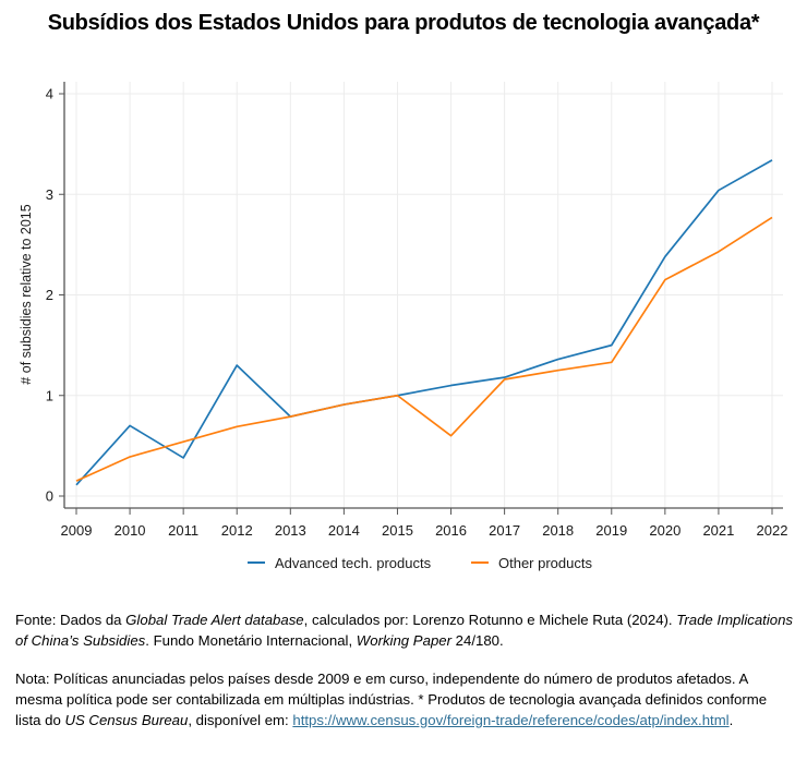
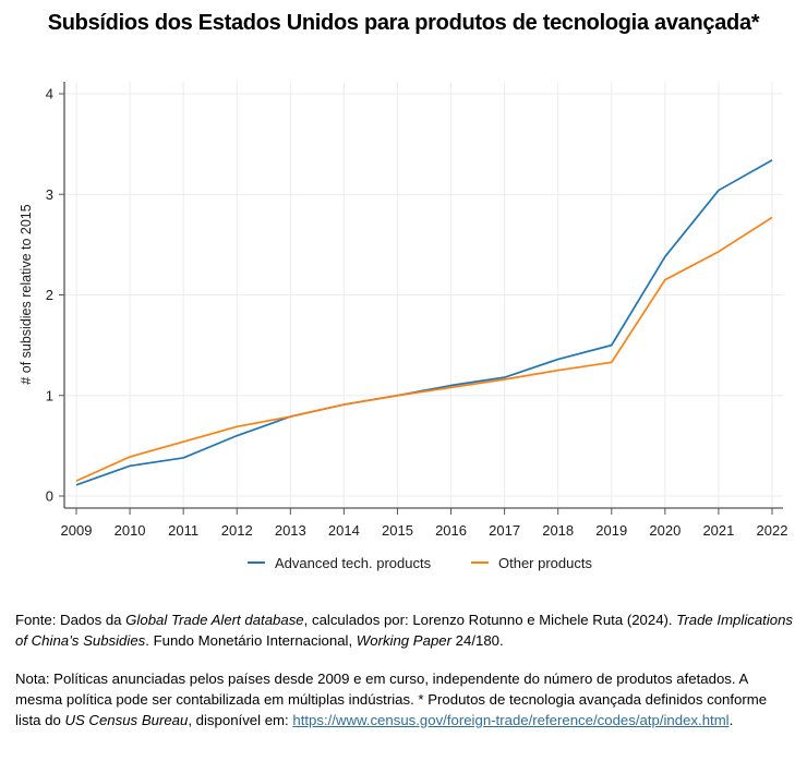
Advanced tech. products/2010: 0.7 -> 0.3
Advanced tech. products/2012: 1.3 -> 0.6
Other products/2016: 0.6 -> 1.1
